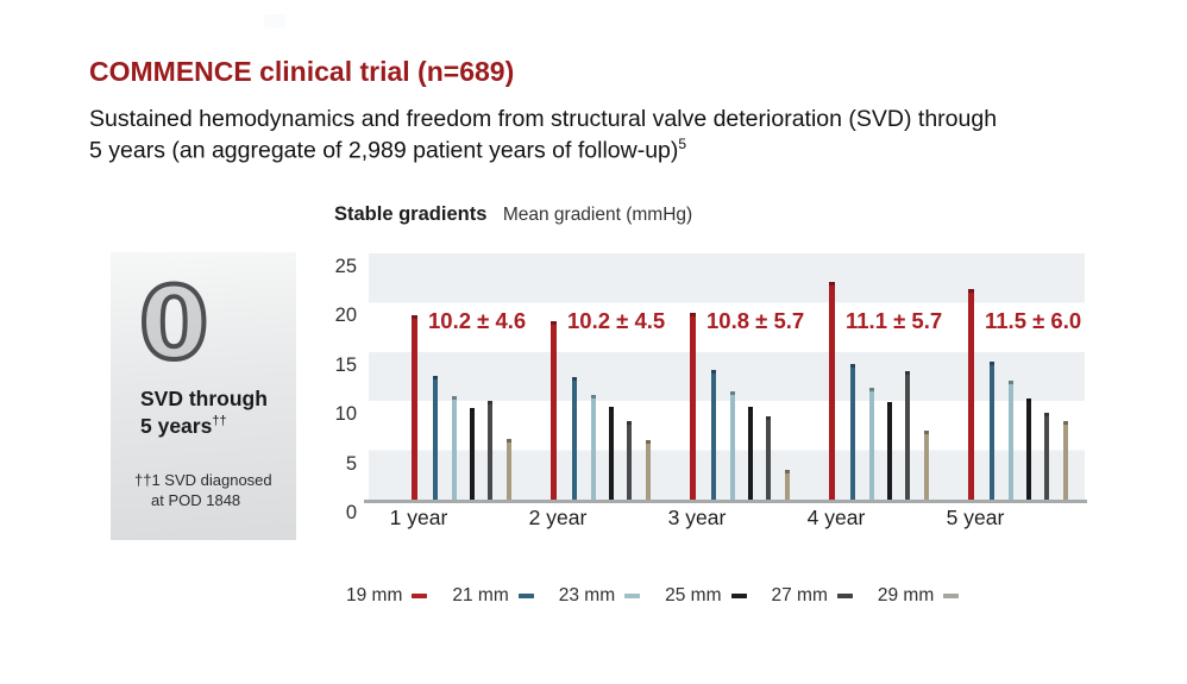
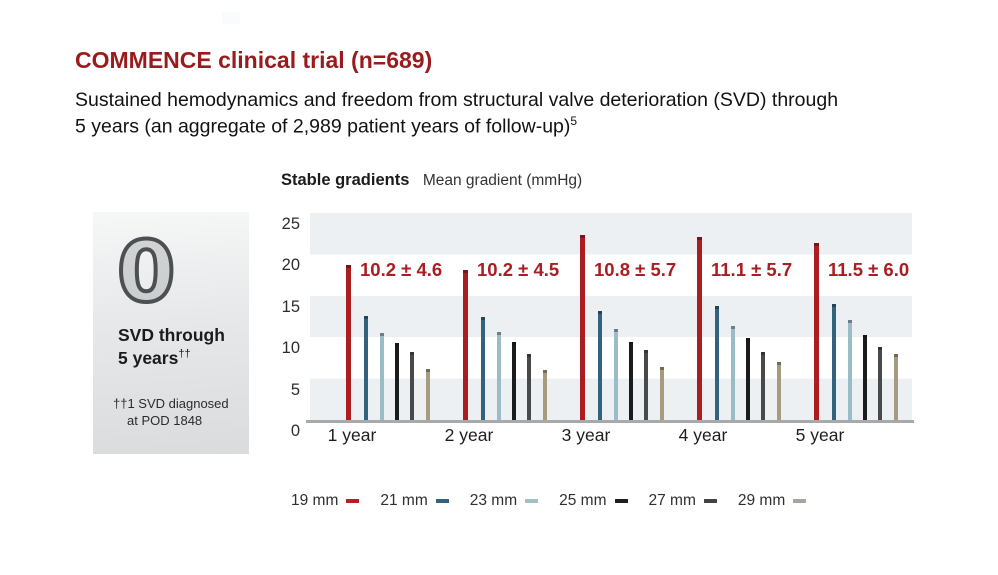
27 mm/1 year: 10 -> 8
19 mm/3 year: 19 -> 22
29 mm/3 year: 3 -> 6
27 mm/4 year: 13 -> 8
